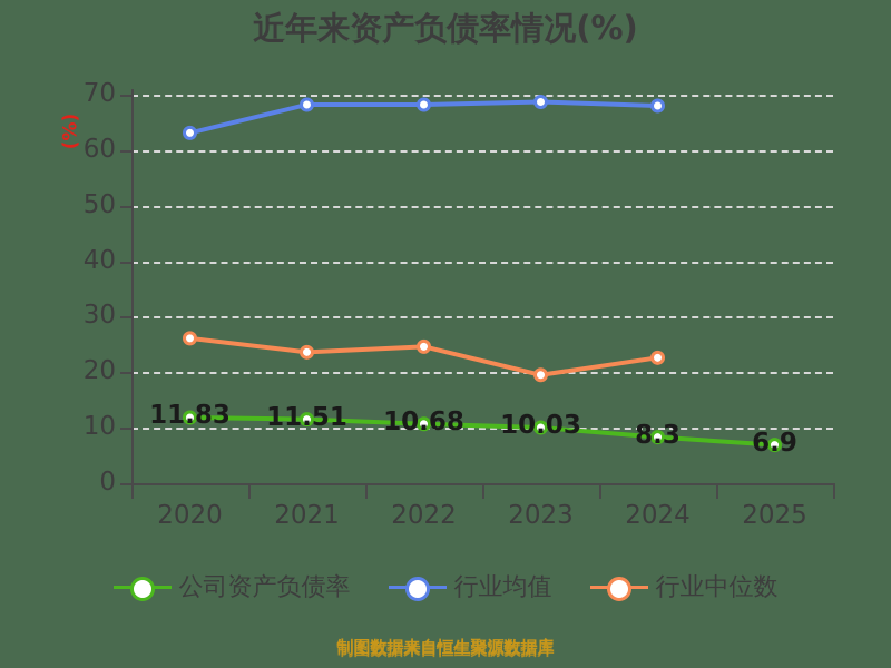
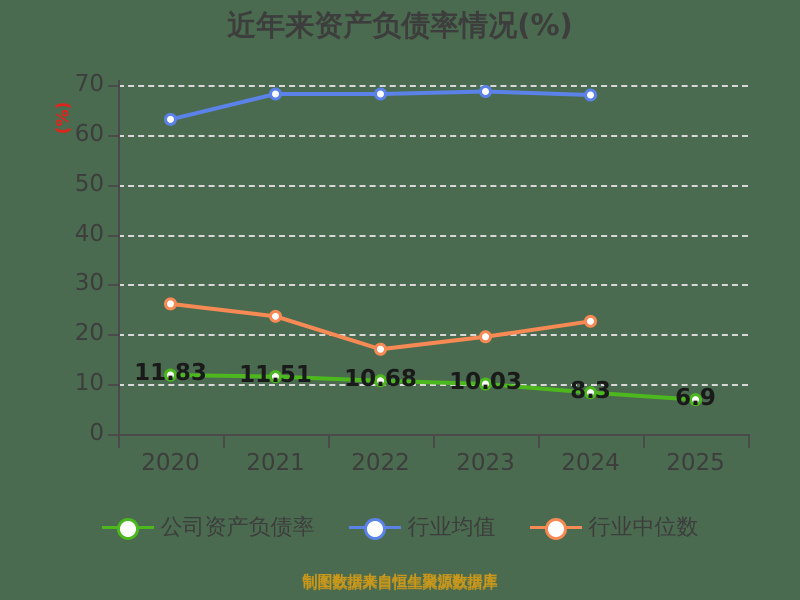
行业中位数/2022: 25 -> 17
